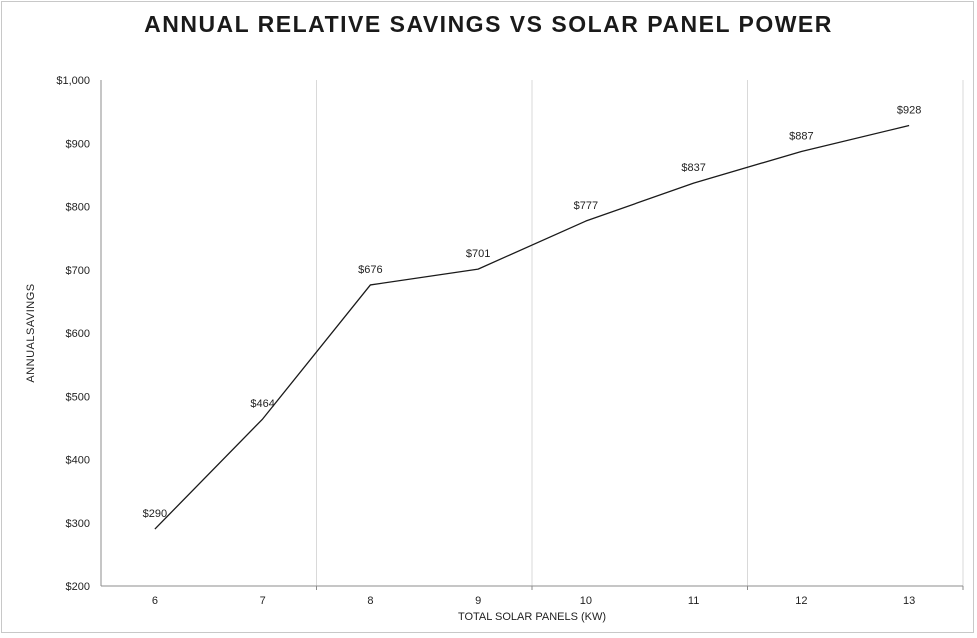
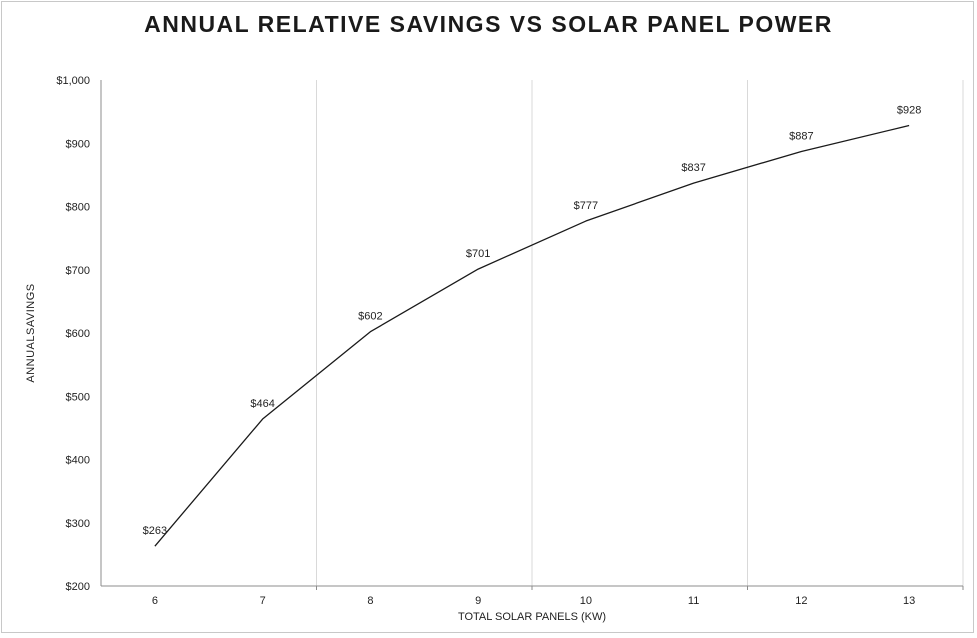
6: $290 -> $263
8: $676 -> $602
